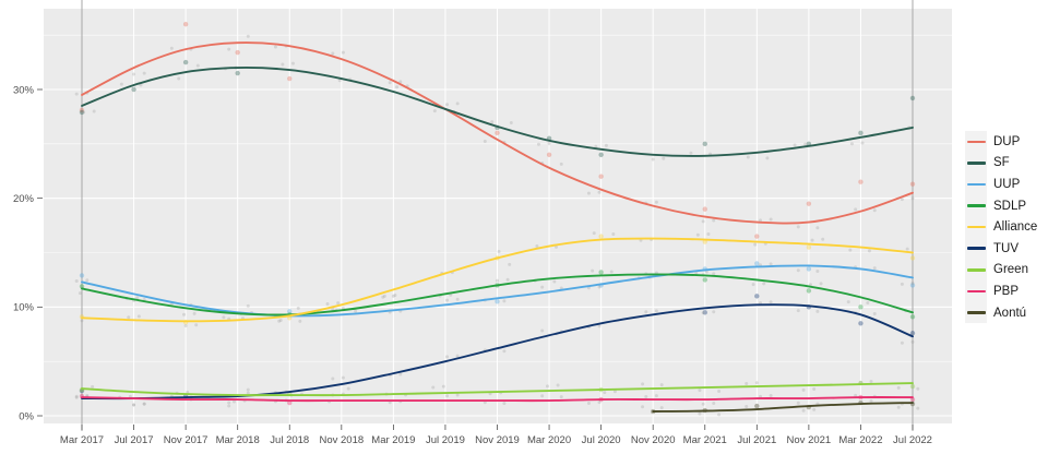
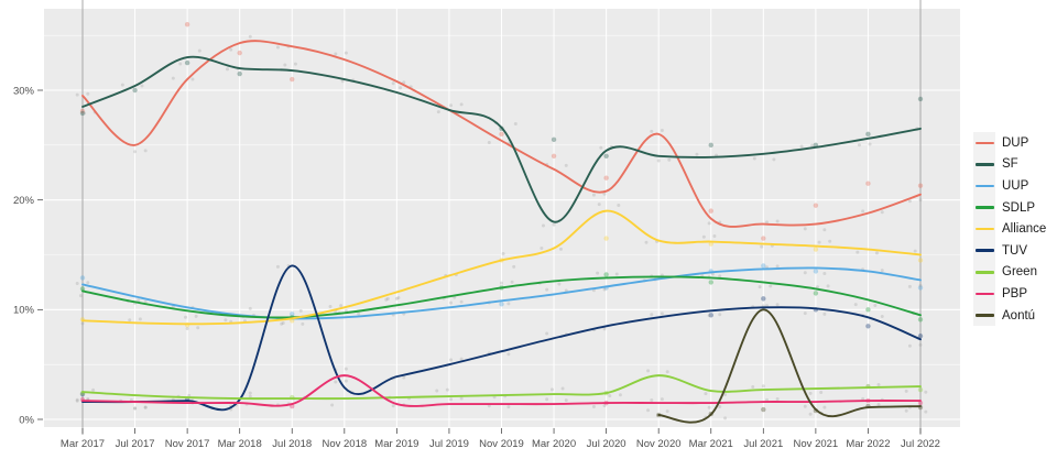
DUP/Jul 2017: 32% -> 25%
DUP/Nov 2017: 34% -> 31%
SF/Nov 2017: 32% -> 33%
TUV/Jul 2018: 2% -> 14%
PBP/Nov 2018: 1% -> 4%
SF/Mar 2020: 25% -> 18%
Alliance/Jul 2020: 16% -> 19%
DUP/Nov 2020: 19% -> 26%
Green/Nov 2020: 2% -> 4%
Aontú/Jul 2021: 1% -> 10%
